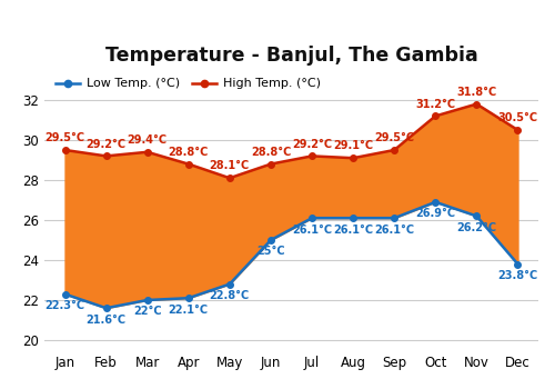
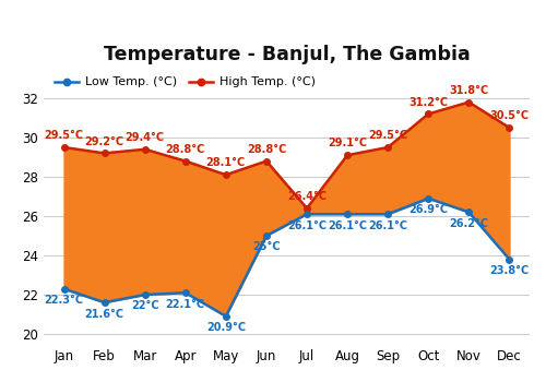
Low Temp. (°C)/May: 22.8°C -> 20.9°C
High Temp. (°C)/Jul: 29.2°C -> 26.4°C
